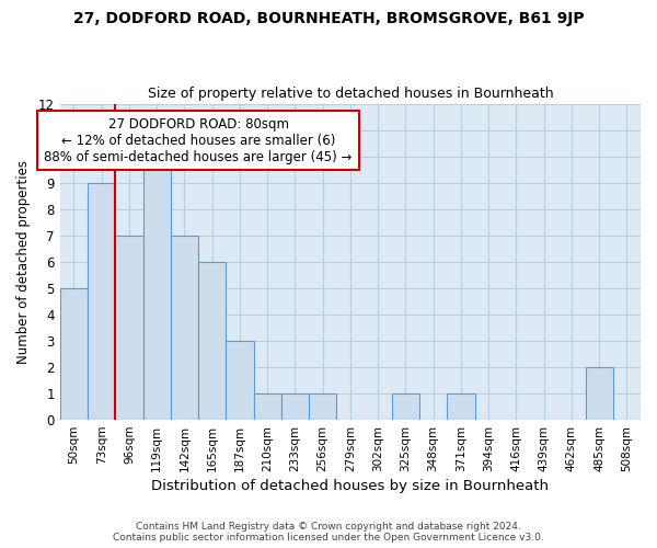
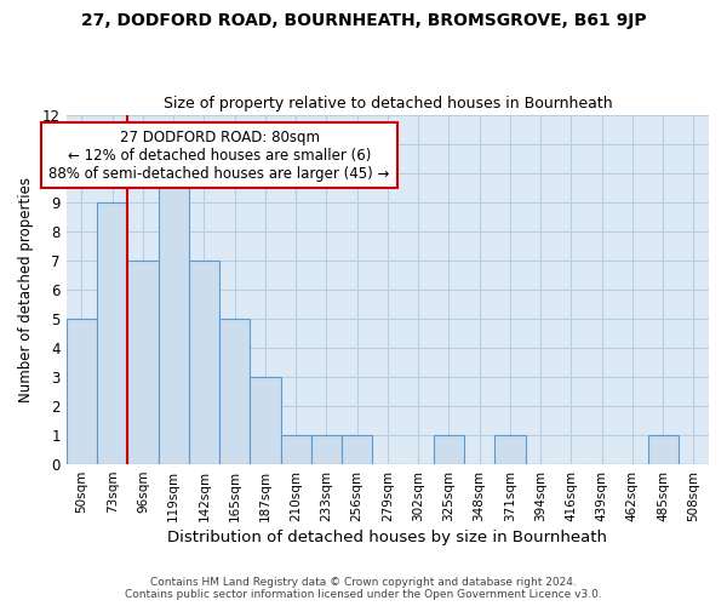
165sqm: 6 -> 5
485sqm: 2 -> 1
